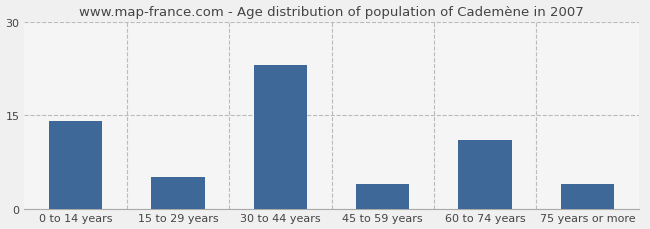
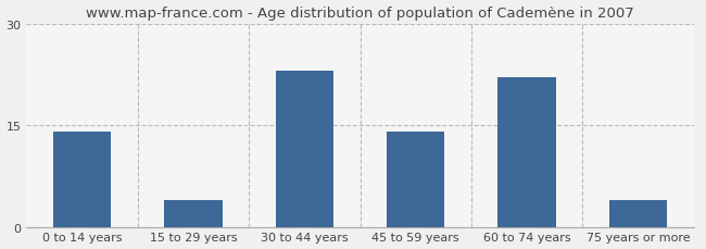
15 to 29 years: 5 -> 4
45 to 59 years: 4 -> 14
60 to 74 years: 11 -> 22
